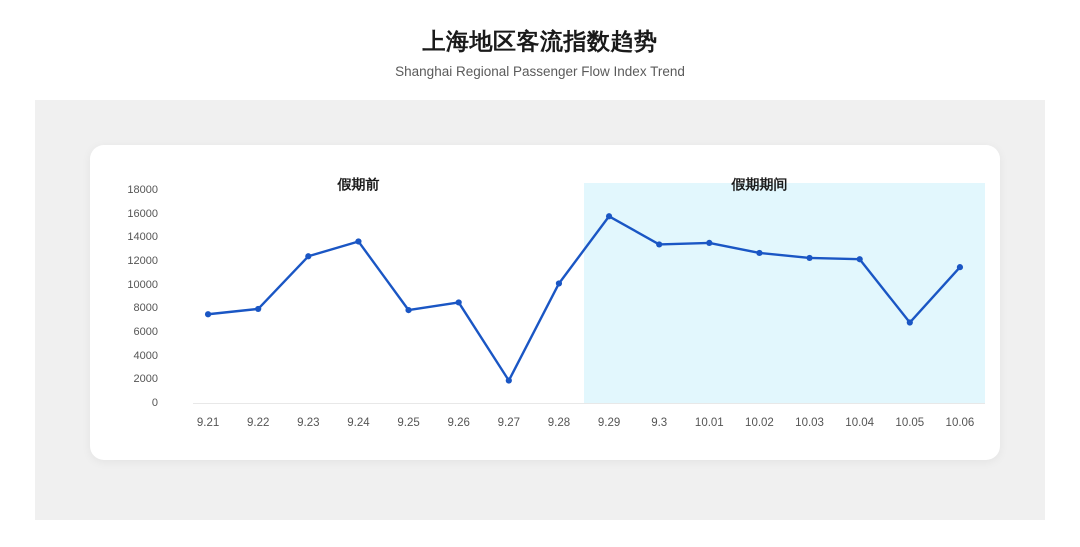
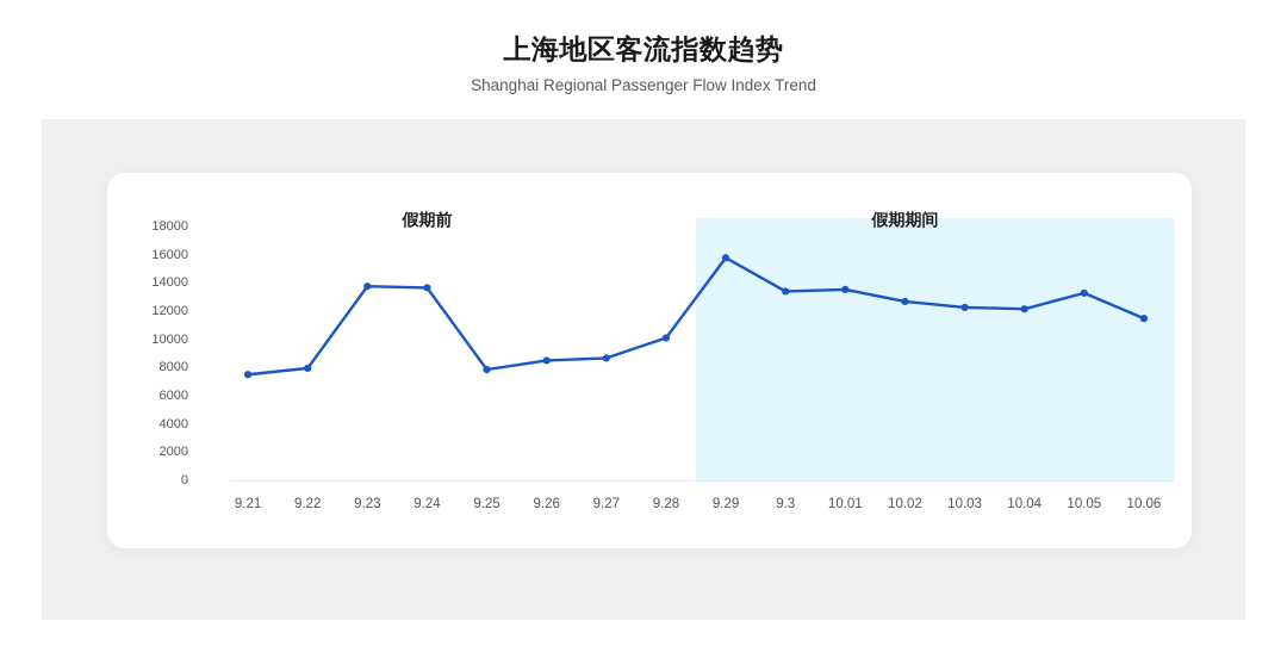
9.23: 12400 -> 13800
9.27: 1900 -> 8700
10.05: 6800 -> 13300
